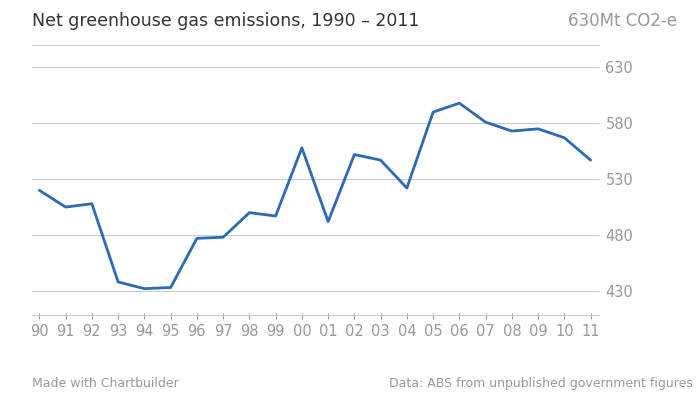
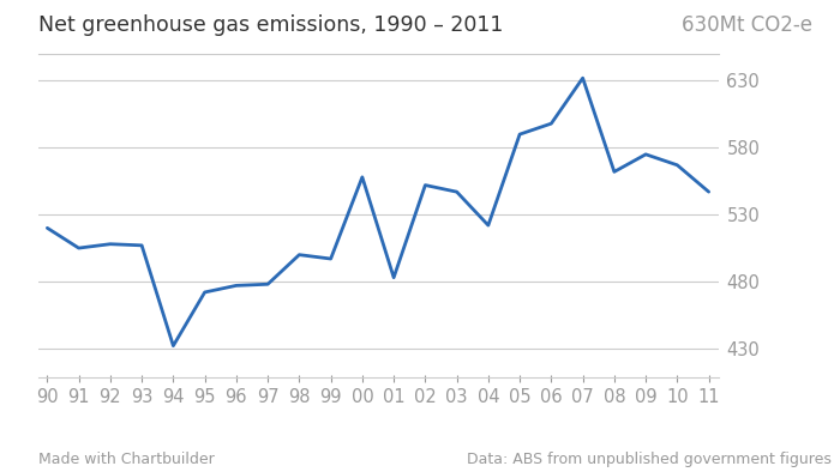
93: 438 -> 507
95: 433 -> 472
01: 492 -> 483
07: 581 -> 632
08: 573 -> 562
